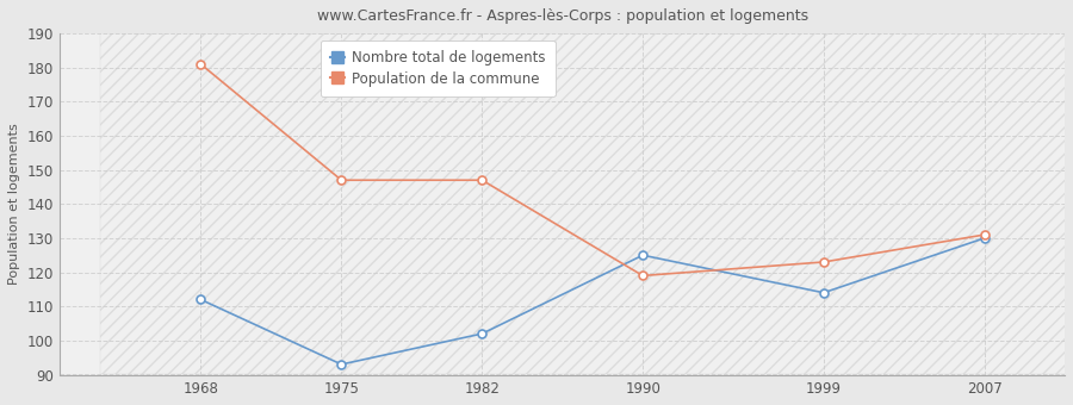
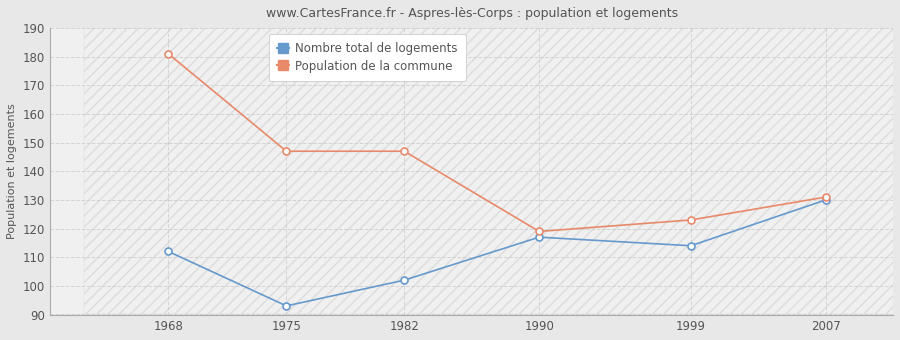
Nombre total de logements/1990: 125 -> 117
